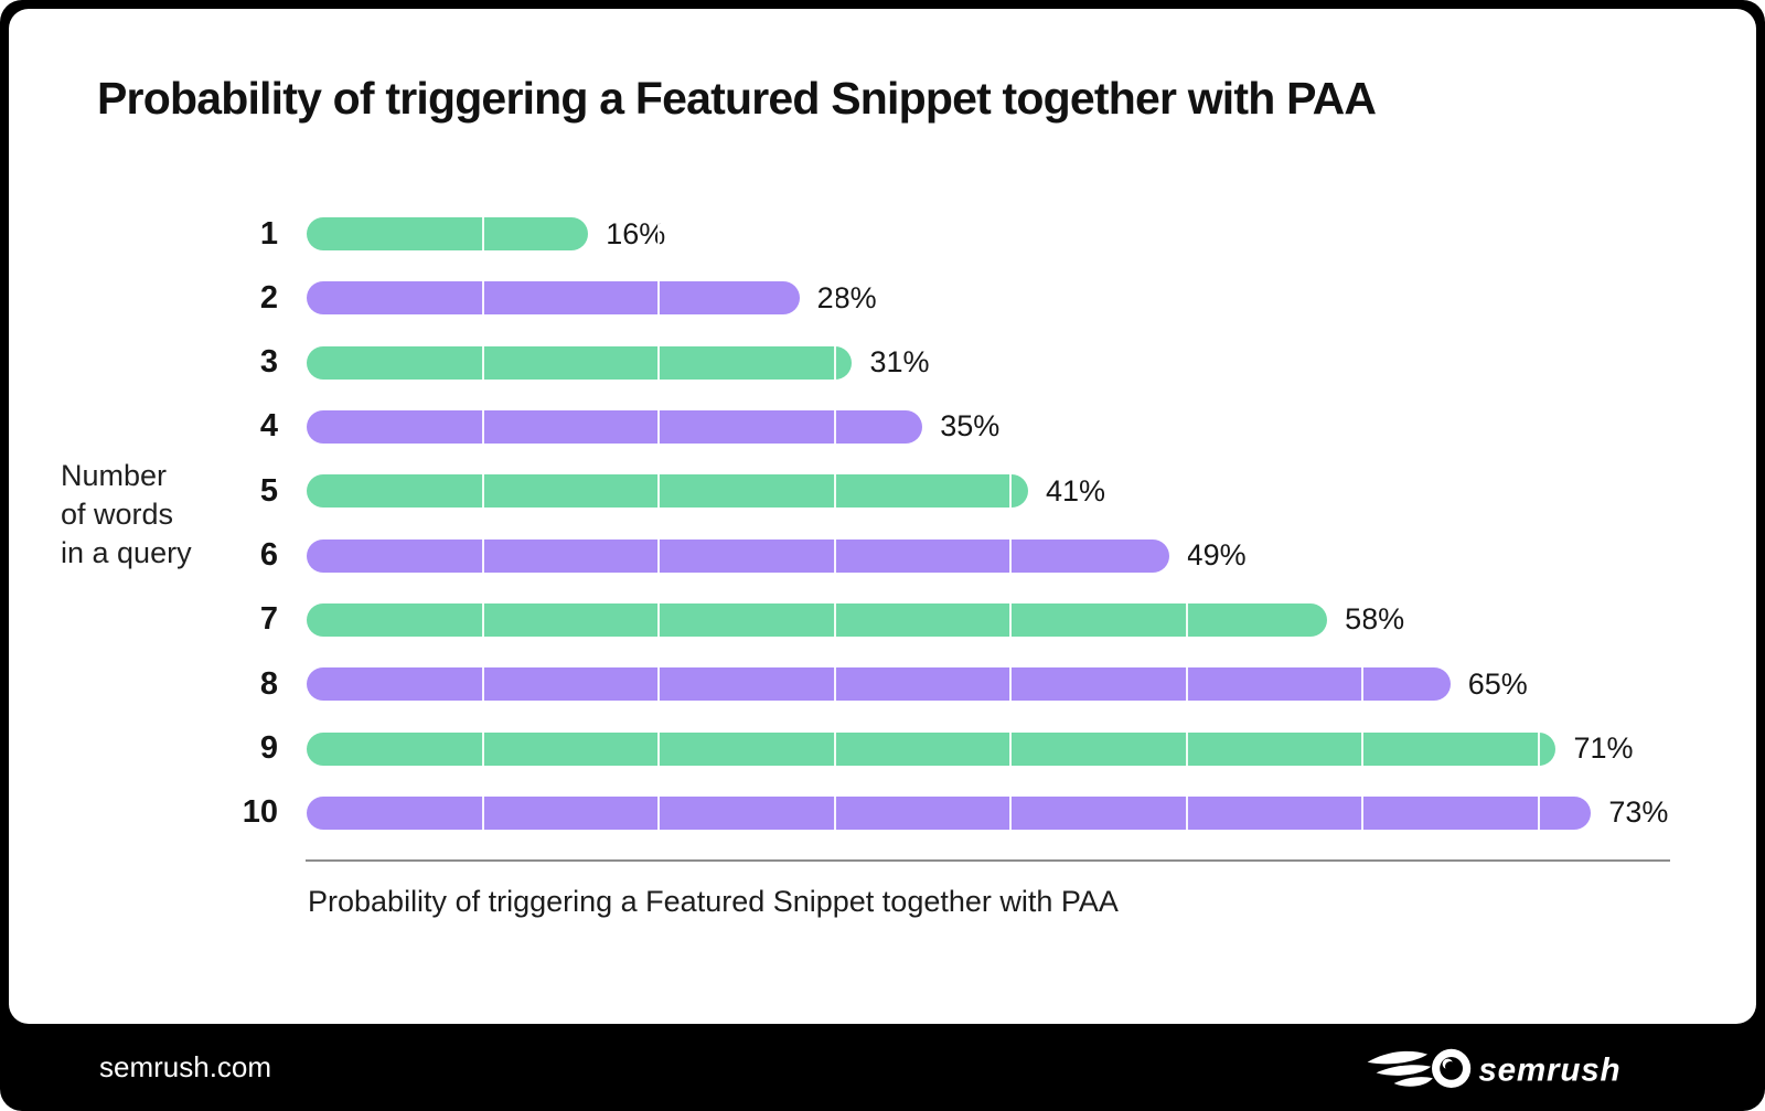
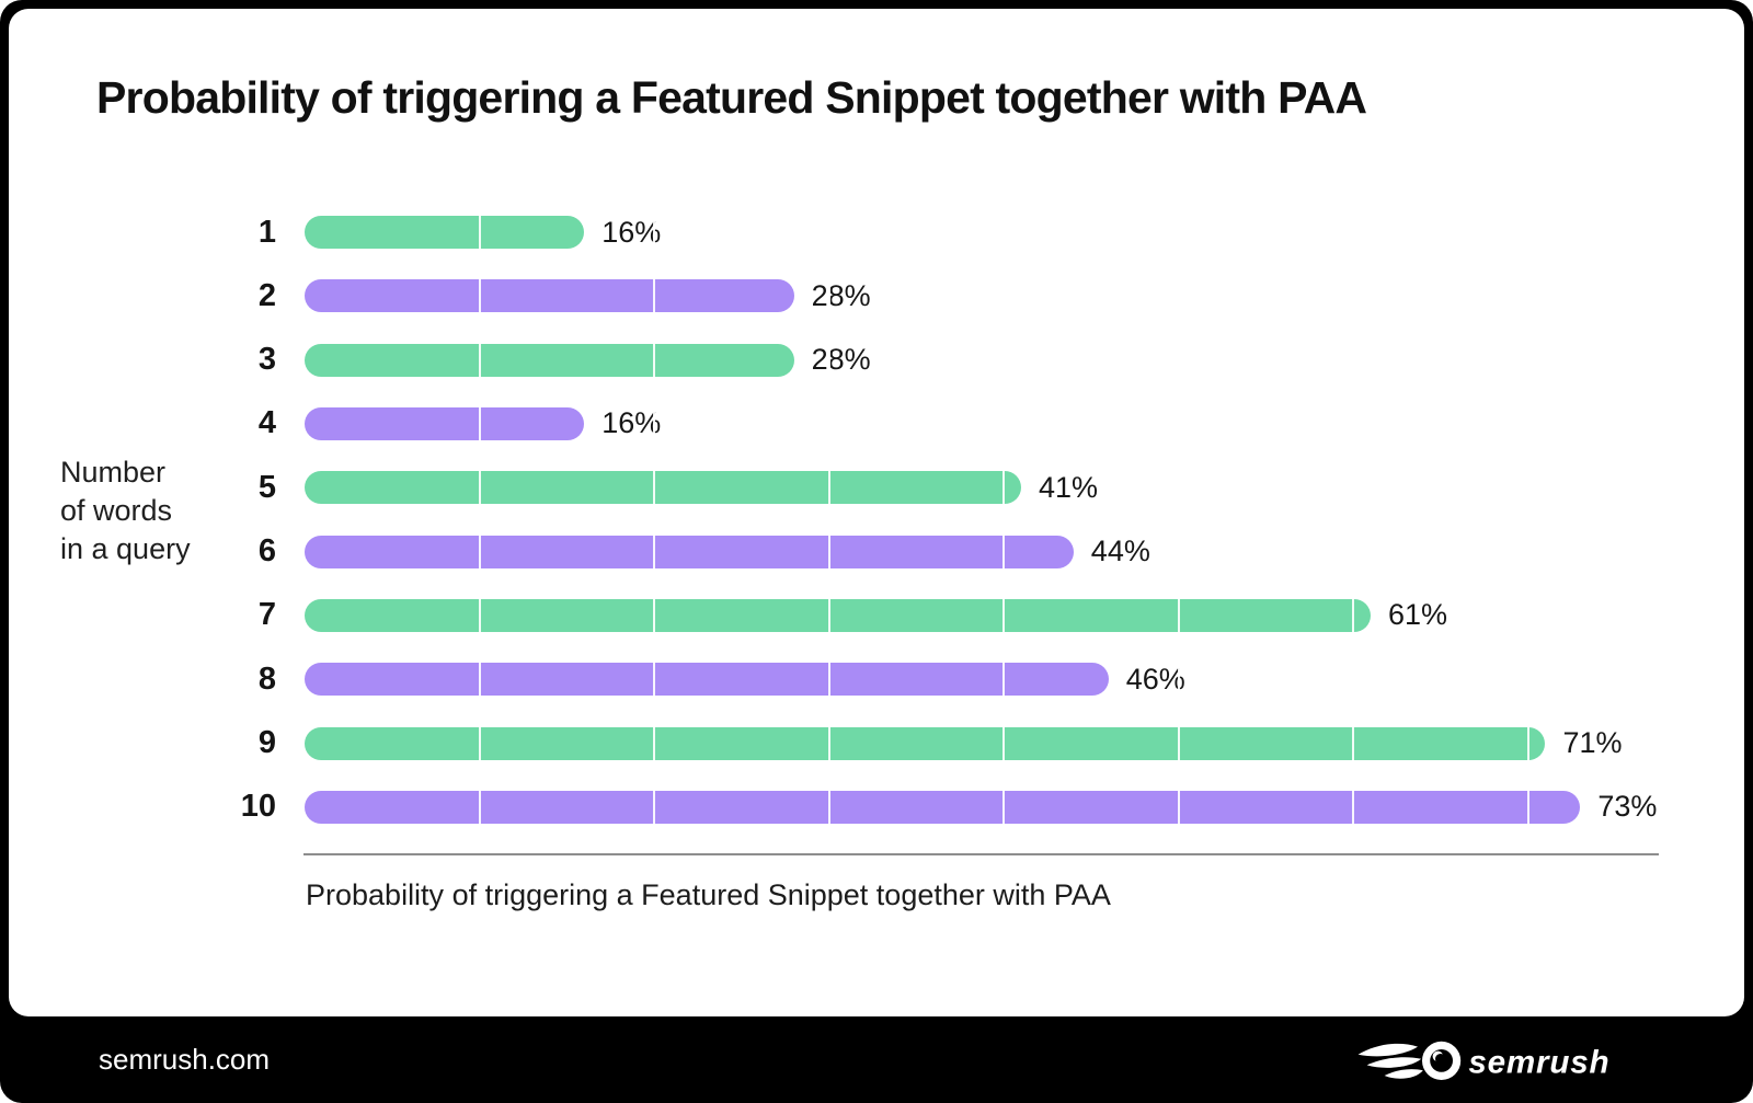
3: 31% -> 28%
4: 35% -> 16%
6: 49% -> 44%
7: 58% -> 61%
8: 65% -> 46%
